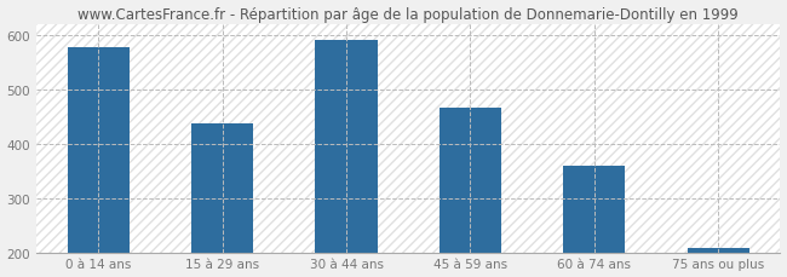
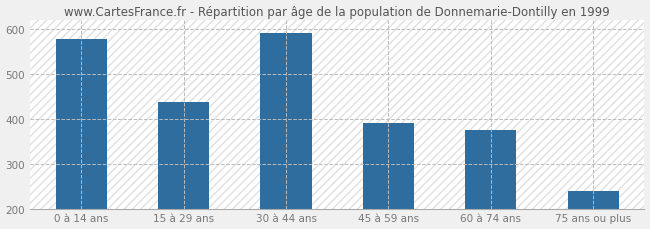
45 à 59 ans: 467 -> 390
60 à 74 ans: 360 -> 375
75 ans ou plus: 208 -> 240
